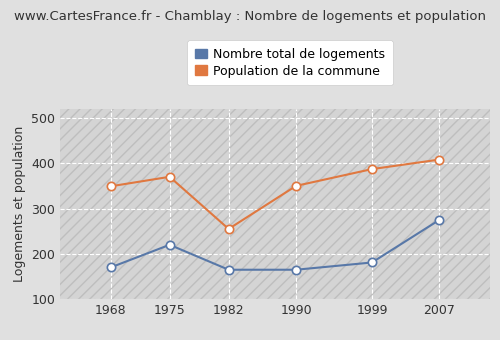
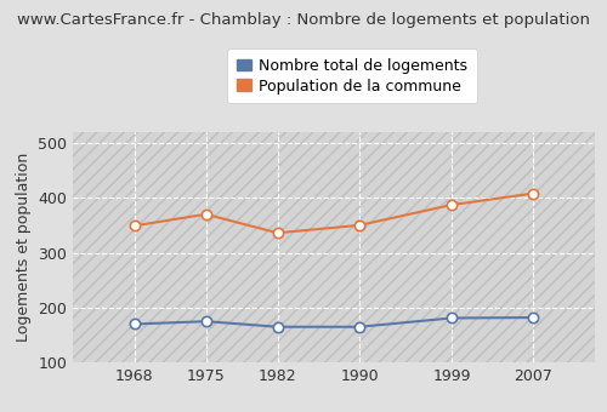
Nombre total de logements/1975: 220 -> 175
Population de la commune/1982: 255 -> 336
Nombre total de logements/2007: 275 -> 182
